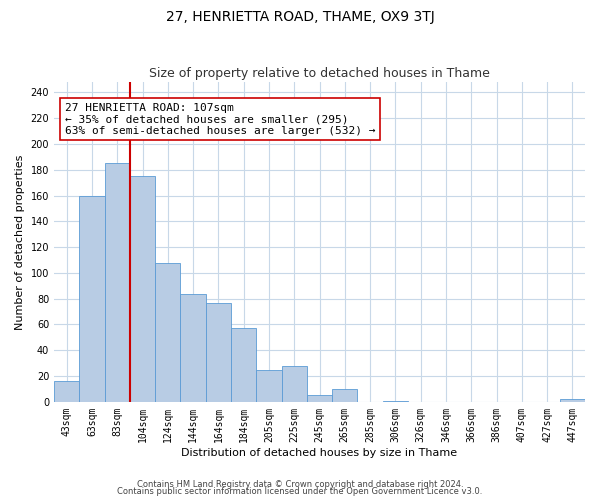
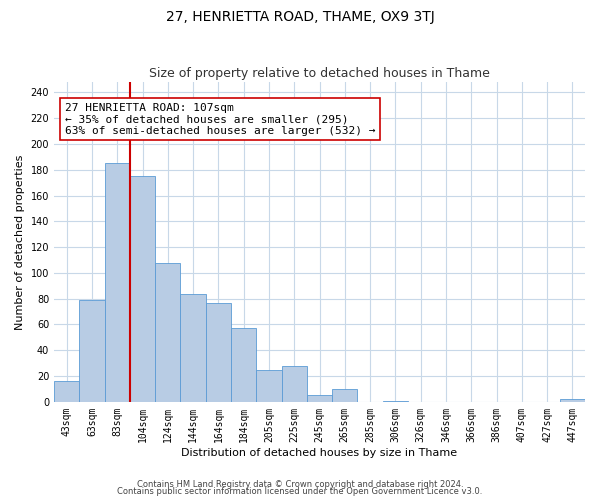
63sqm: 160 -> 79
